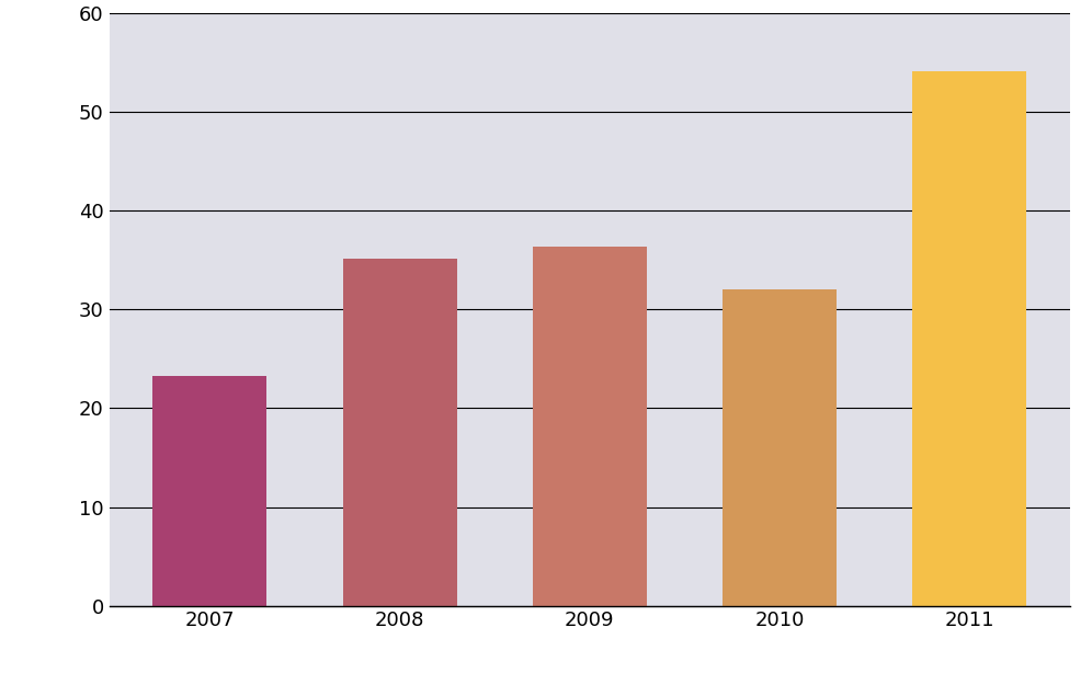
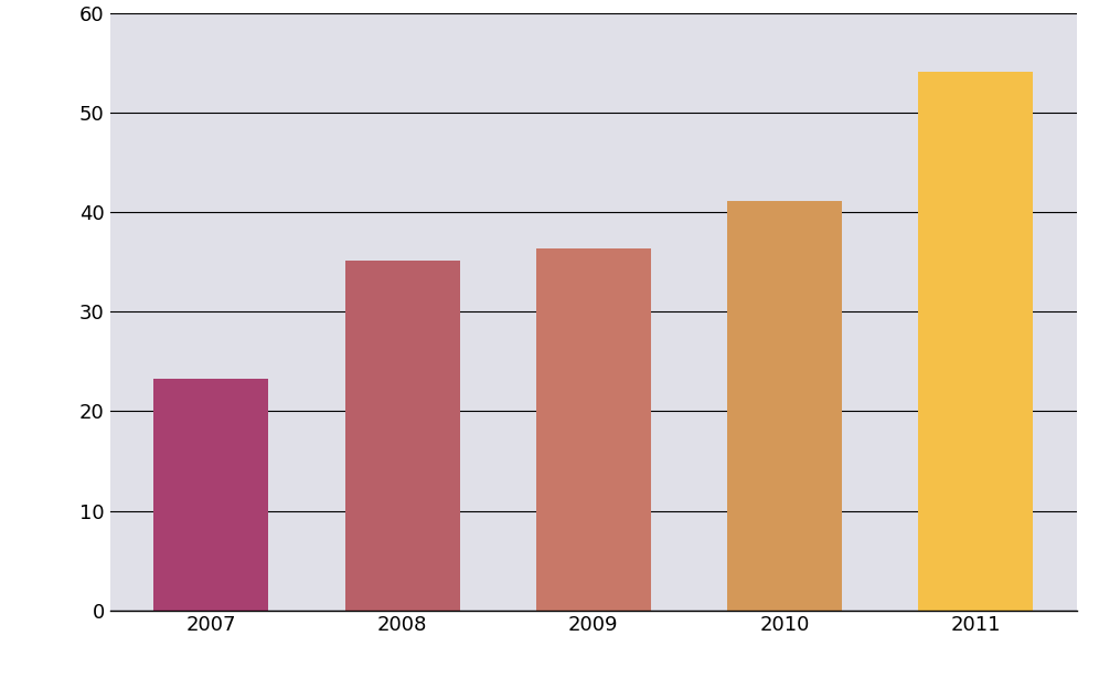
2010: 32.0 -> 41.2
